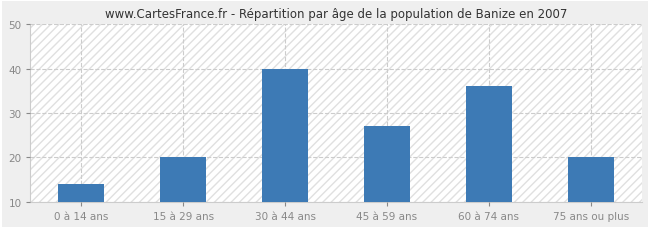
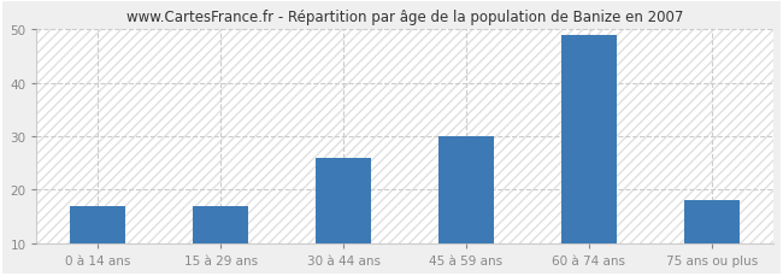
0 à 14 ans: 14 -> 17
15 à 29 ans: 20 -> 17
30 à 44 ans: 40 -> 26
45 à 59 ans: 27 -> 30
60 à 74 ans: 36 -> 49
75 ans ou plus: 20 -> 18
